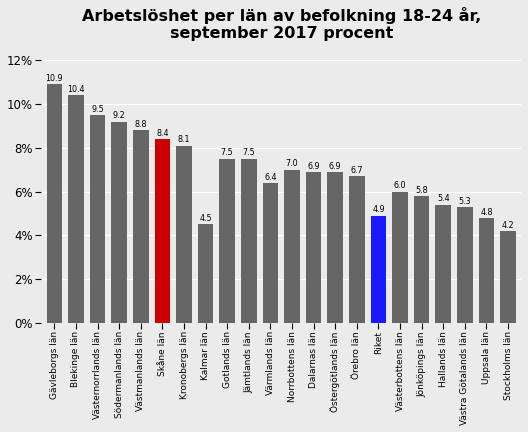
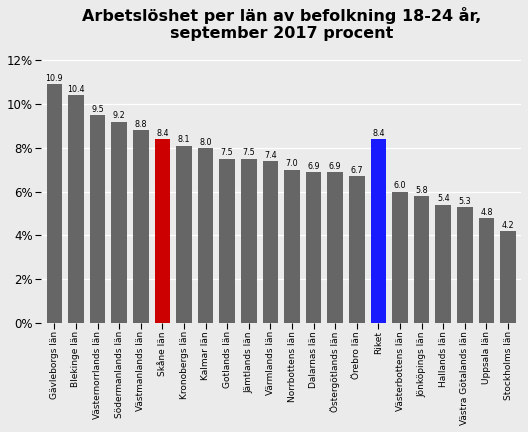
Kalmar län: 4.5 -> 8.0
Värmlands län: 6.4 -> 7.4
Riket: 4.9 -> 8.4
